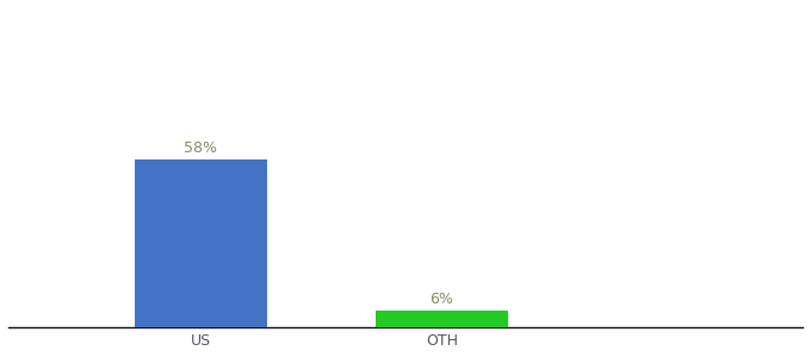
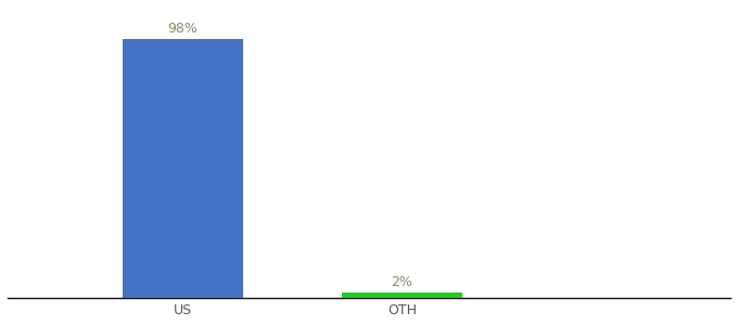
US: 58% -> 98%
OTH: 6% -> 2%
